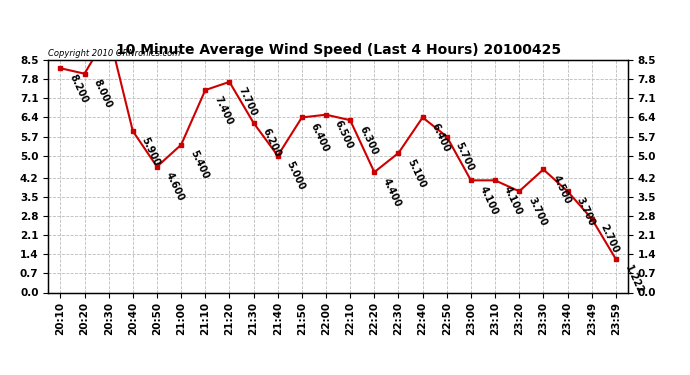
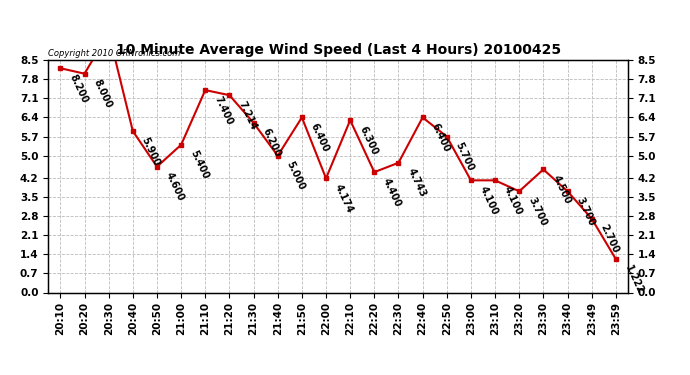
21:20: 7.700 -> 7.214
22:00: 6.500 -> 4.174
22:30: 5.100 -> 4.743
